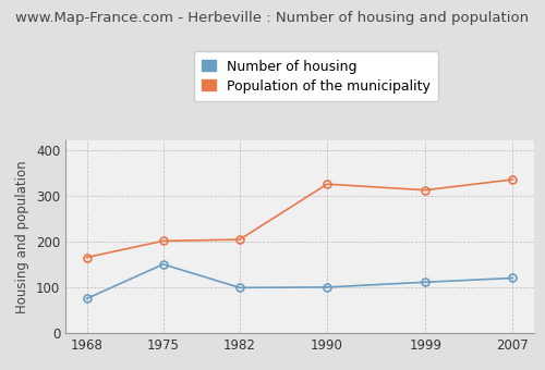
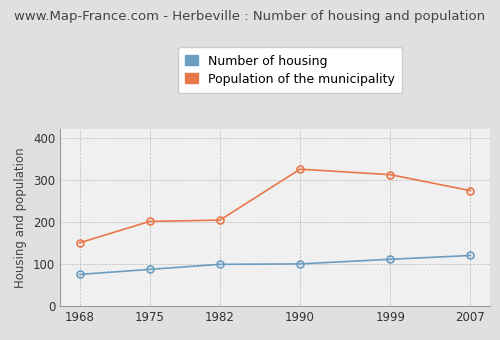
Population of the municipality/1968: 165 -> 150
Number of housing/1975: 150 -> 87
Population of the municipality/2007: 335 -> 274
